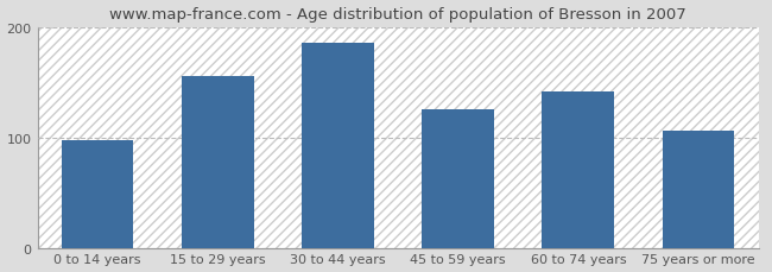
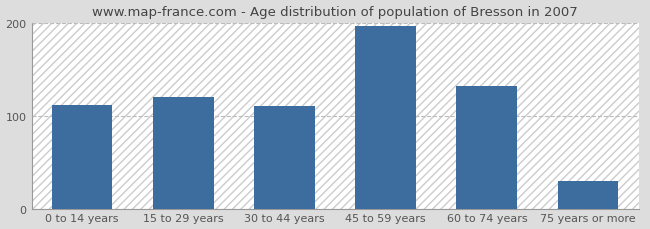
0 to 14 years: 98 -> 112
15 to 29 years: 156 -> 120
30 to 44 years: 186 -> 110
45 to 59 years: 126 -> 197
60 to 74 years: 142 -> 132
75 years or more: 106 -> 30
